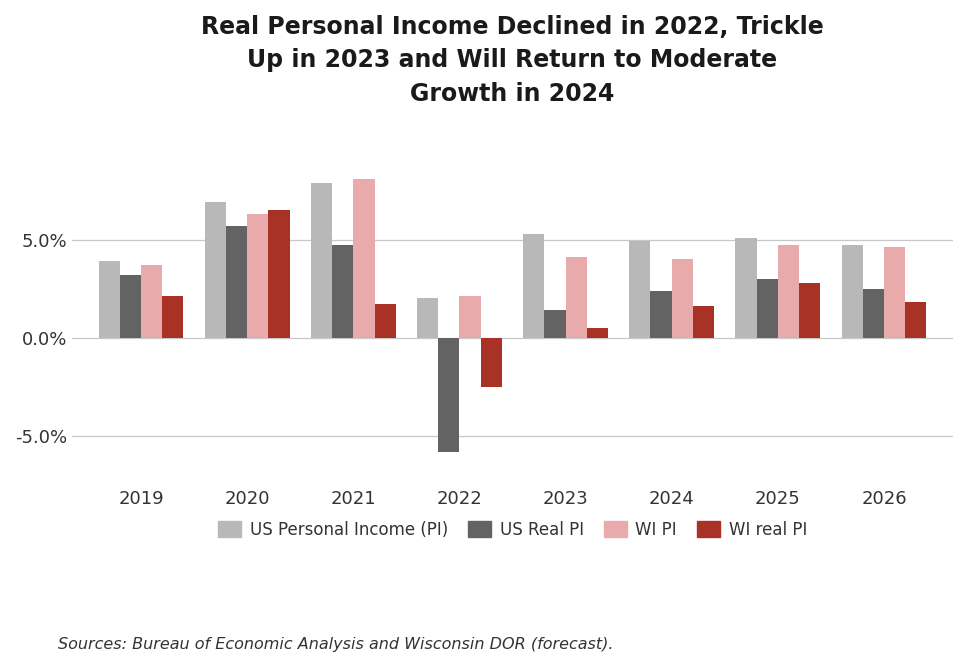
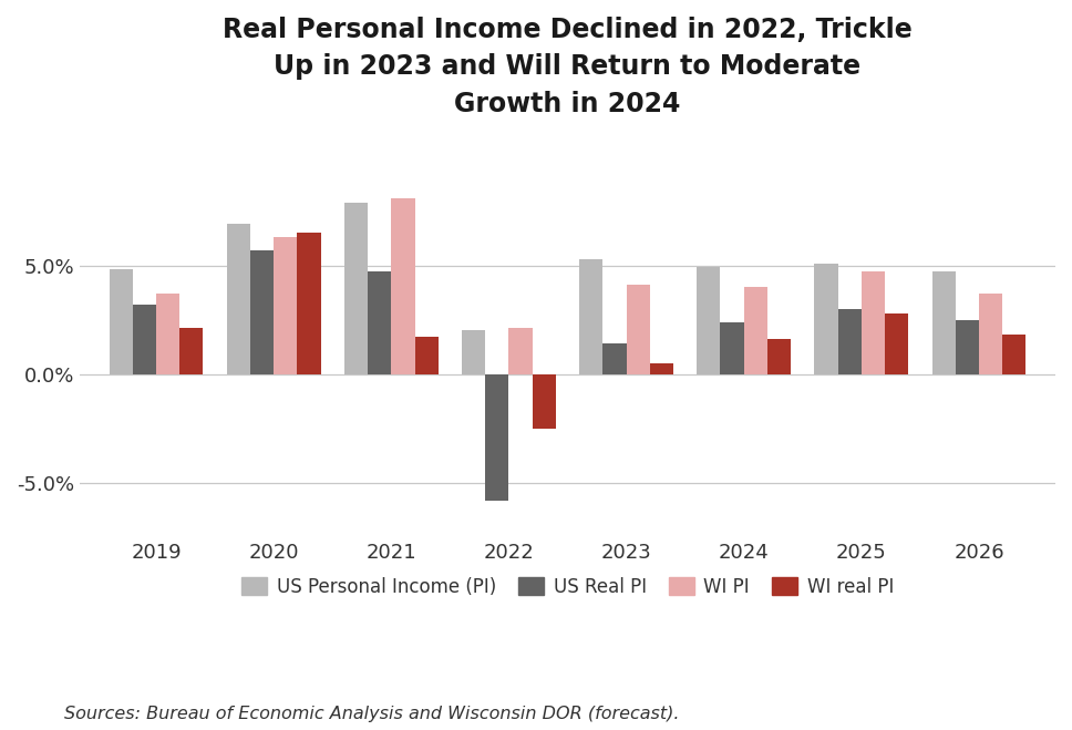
US Personal Income (PI)/2019: 3.9% -> 4.8%
WI PI/2026: 4.6% -> 3.7%
